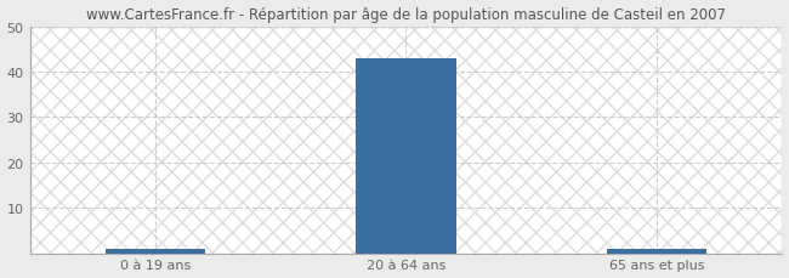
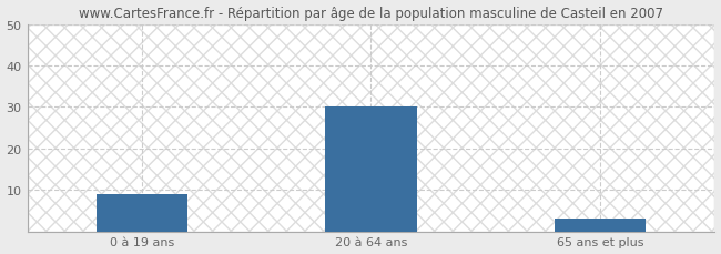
0 à 19 ans: 1 -> 9
20 à 64 ans: 43 -> 30
65 ans et plus: 1 -> 3
